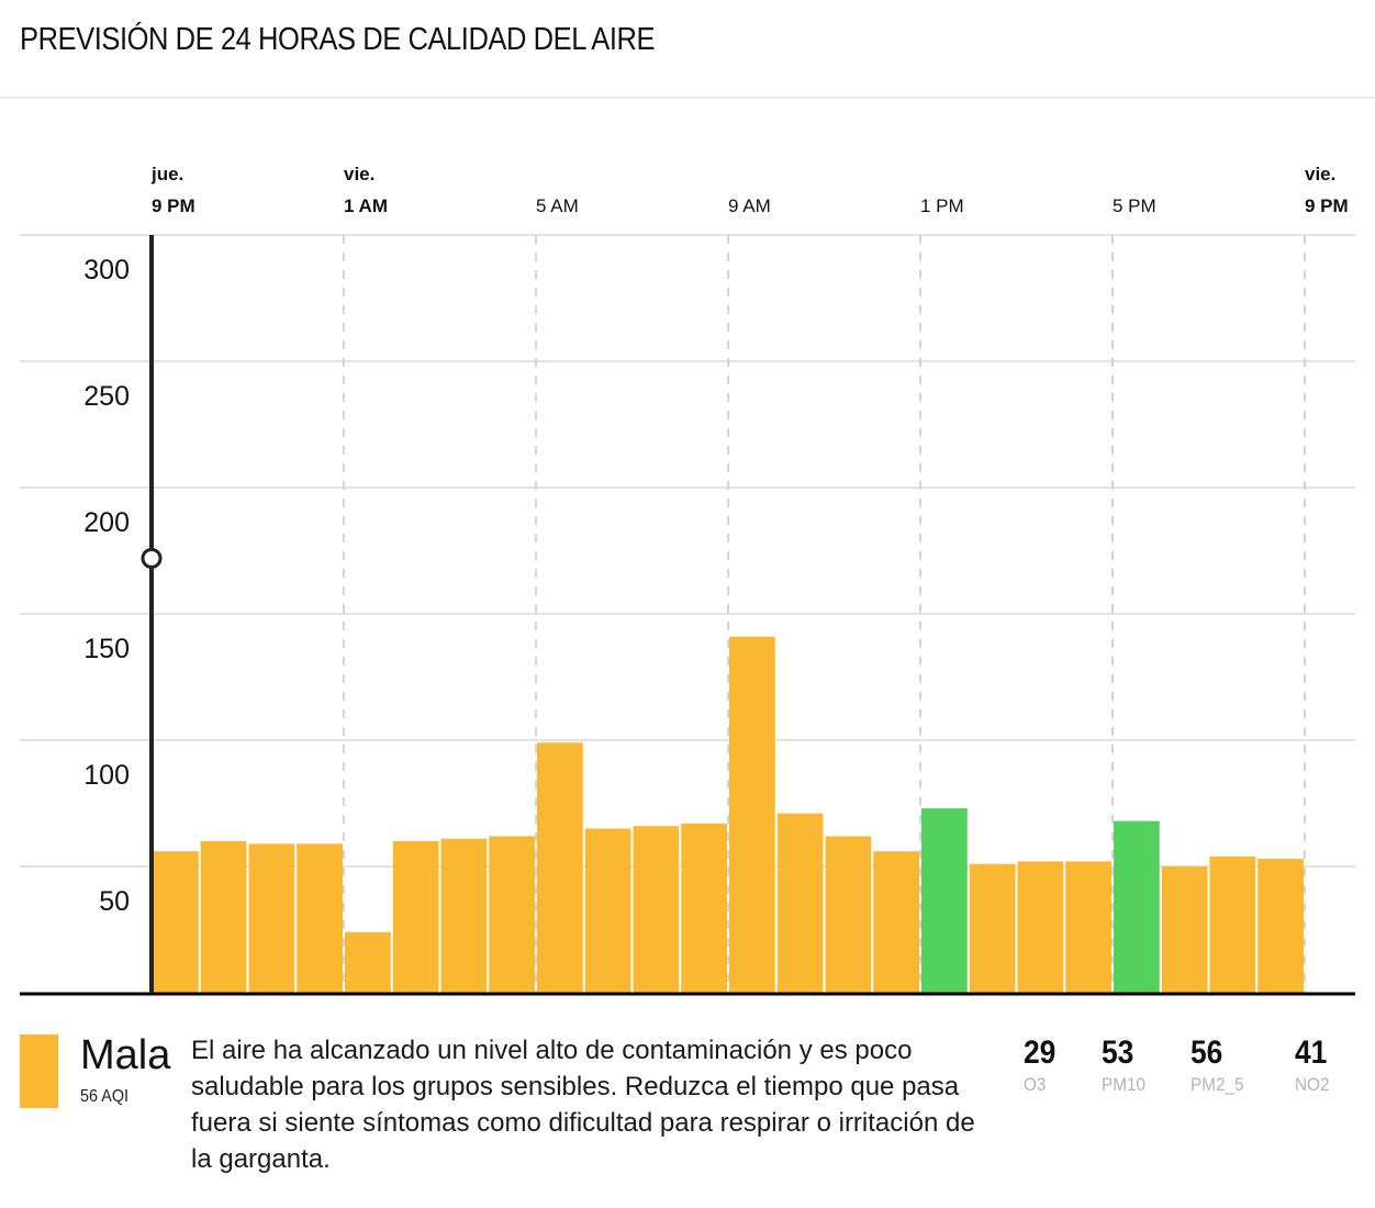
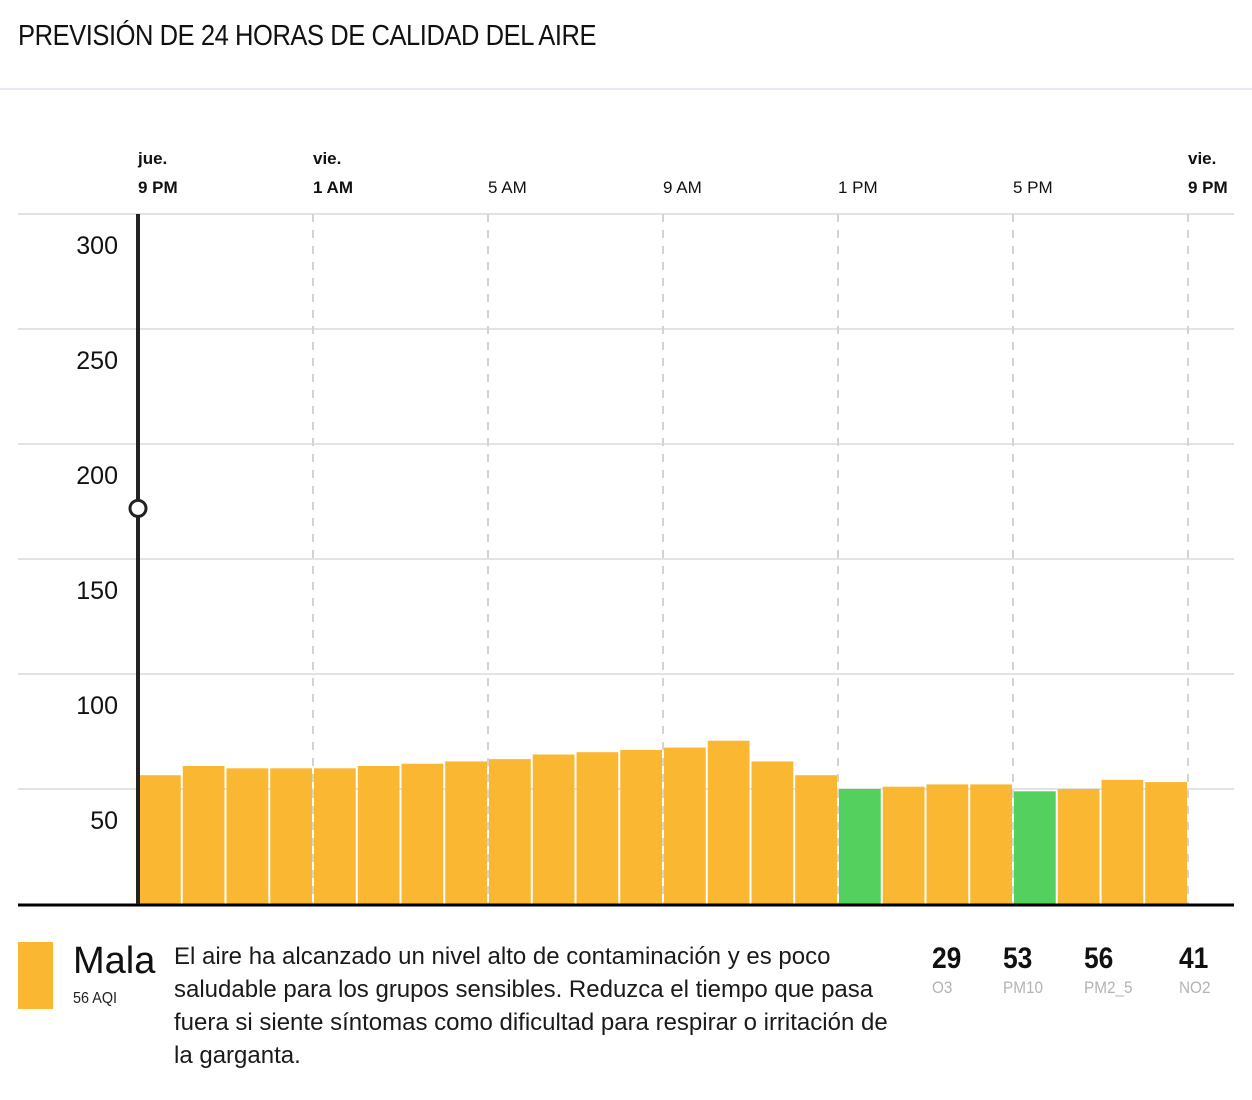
1 AM: 24 -> 59
5 AM: 99 -> 63
9 AM: 141 -> 68
1 PM: 73 -> 50
5 PM: 68 -> 49
